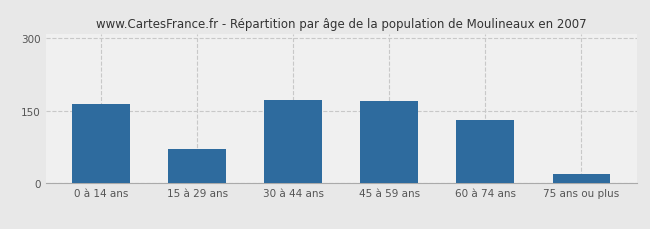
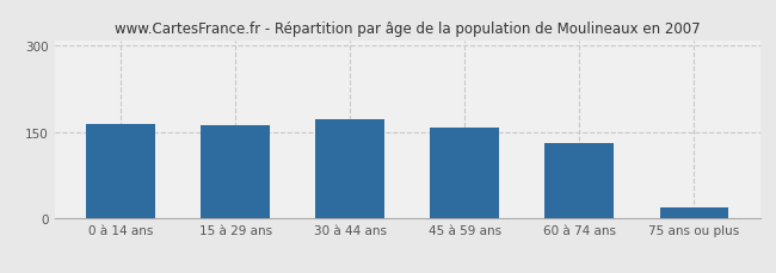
15 à 29 ans: 70 -> 162
45 à 59 ans: 170 -> 158
